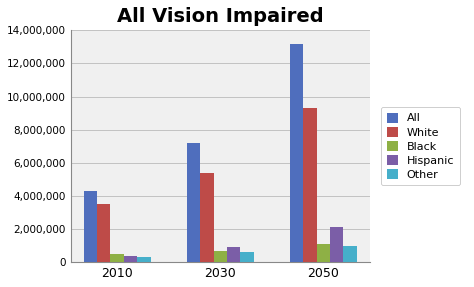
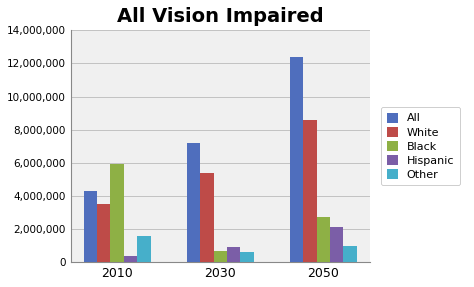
Black/2010: 500,000 -> 5,900,000
Other/2010: 300,000 -> 1,600,000
All/2050: 13,200,000 -> 12,400,000
White/2050: 9,300,000 -> 8,600,000
Black/2050: 1,100,000 -> 2,700,000
